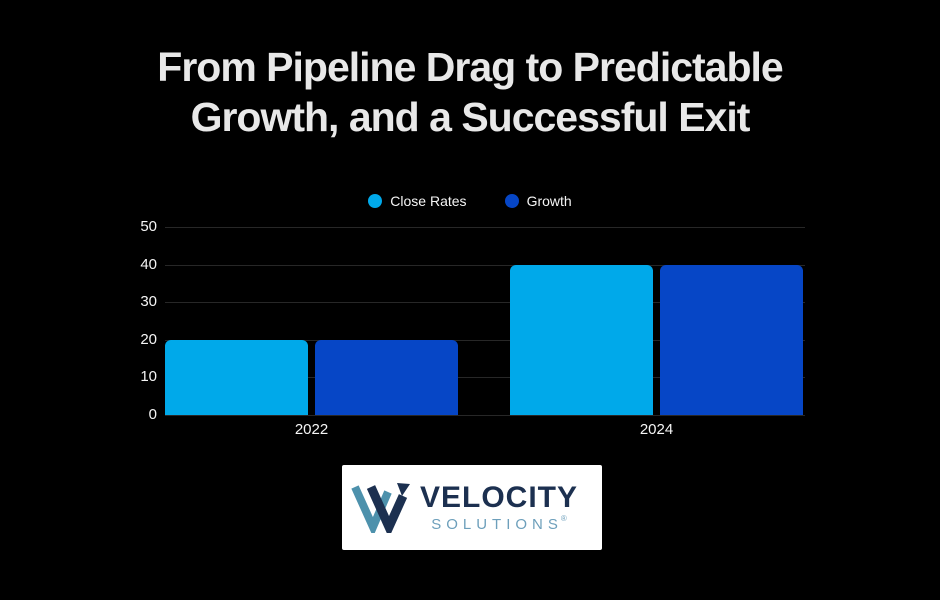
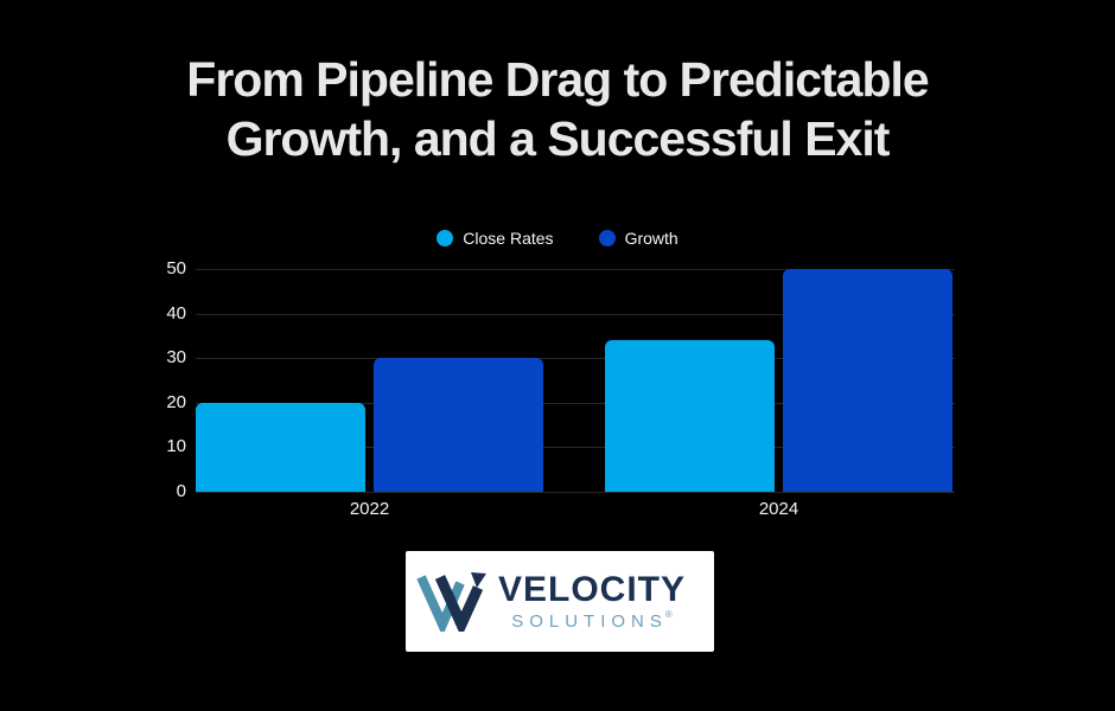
Growth/2022: 20 -> 30
Close Rates/2024: 40 -> 34
Growth/2024: 40 -> 50
